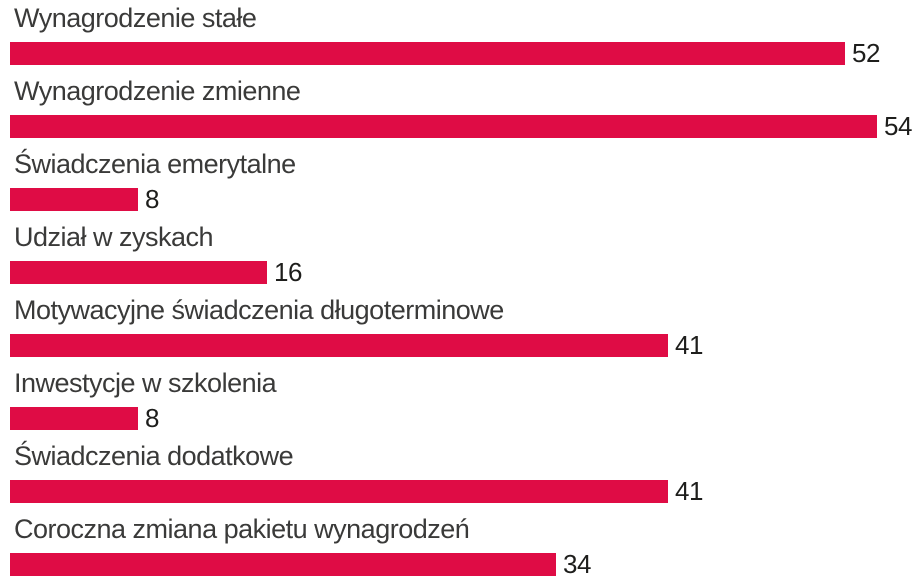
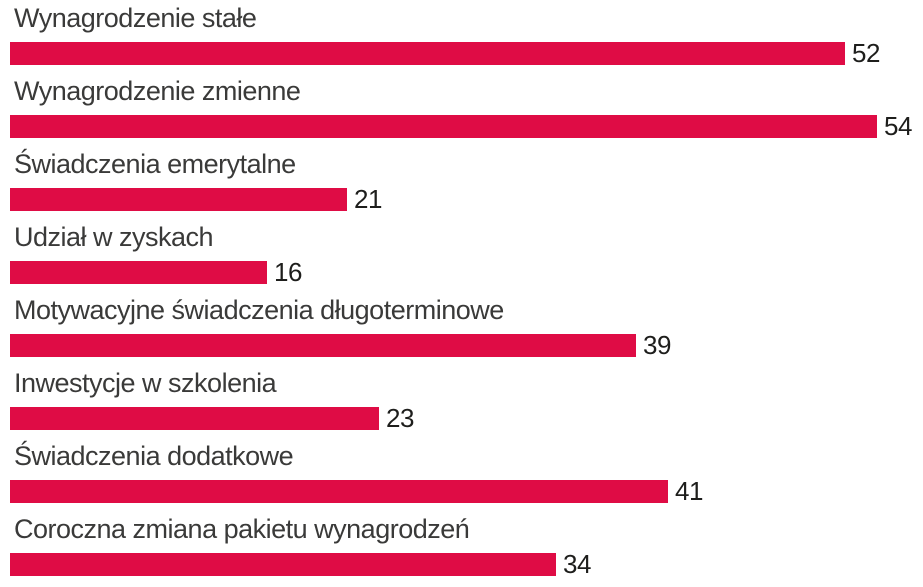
Świadczenia emerytalne: 8 -> 21
Motywacyjne świadczenia długoterminowe: 41 -> 39
Inwestycje w szkolenia: 8 -> 23
